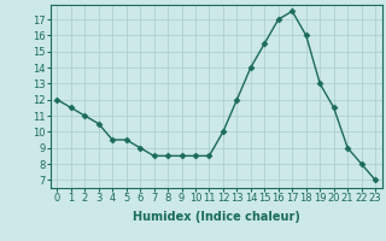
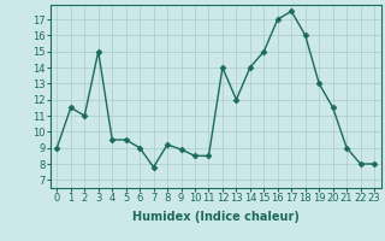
0: 12.0 -> 9.0
3: 10.5 -> 15.0
7: 8.5 -> 7.8
8: 8.5 -> 9.2
9: 8.5 -> 8.9
12: 10.0 -> 14.0
15: 15.5 -> 15.0
23: 7.0 -> 8.0
